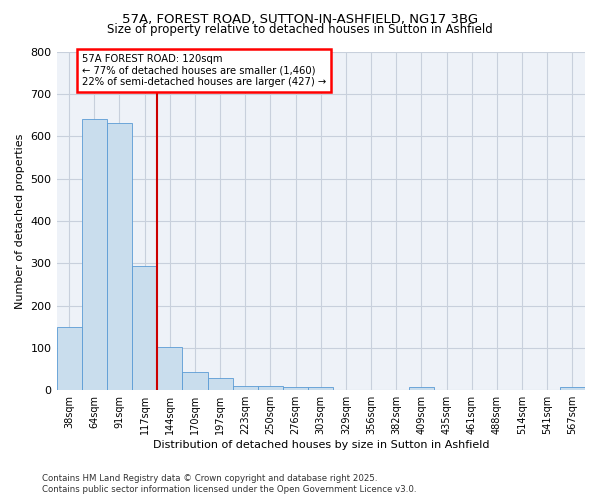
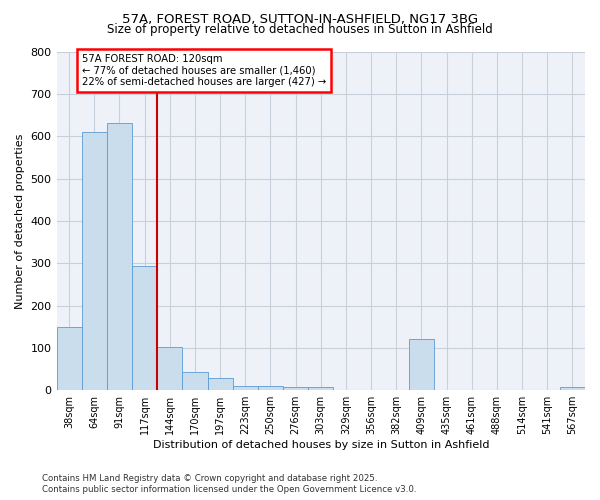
64sqm: 641 -> 610
409sqm: 8 -> 120
